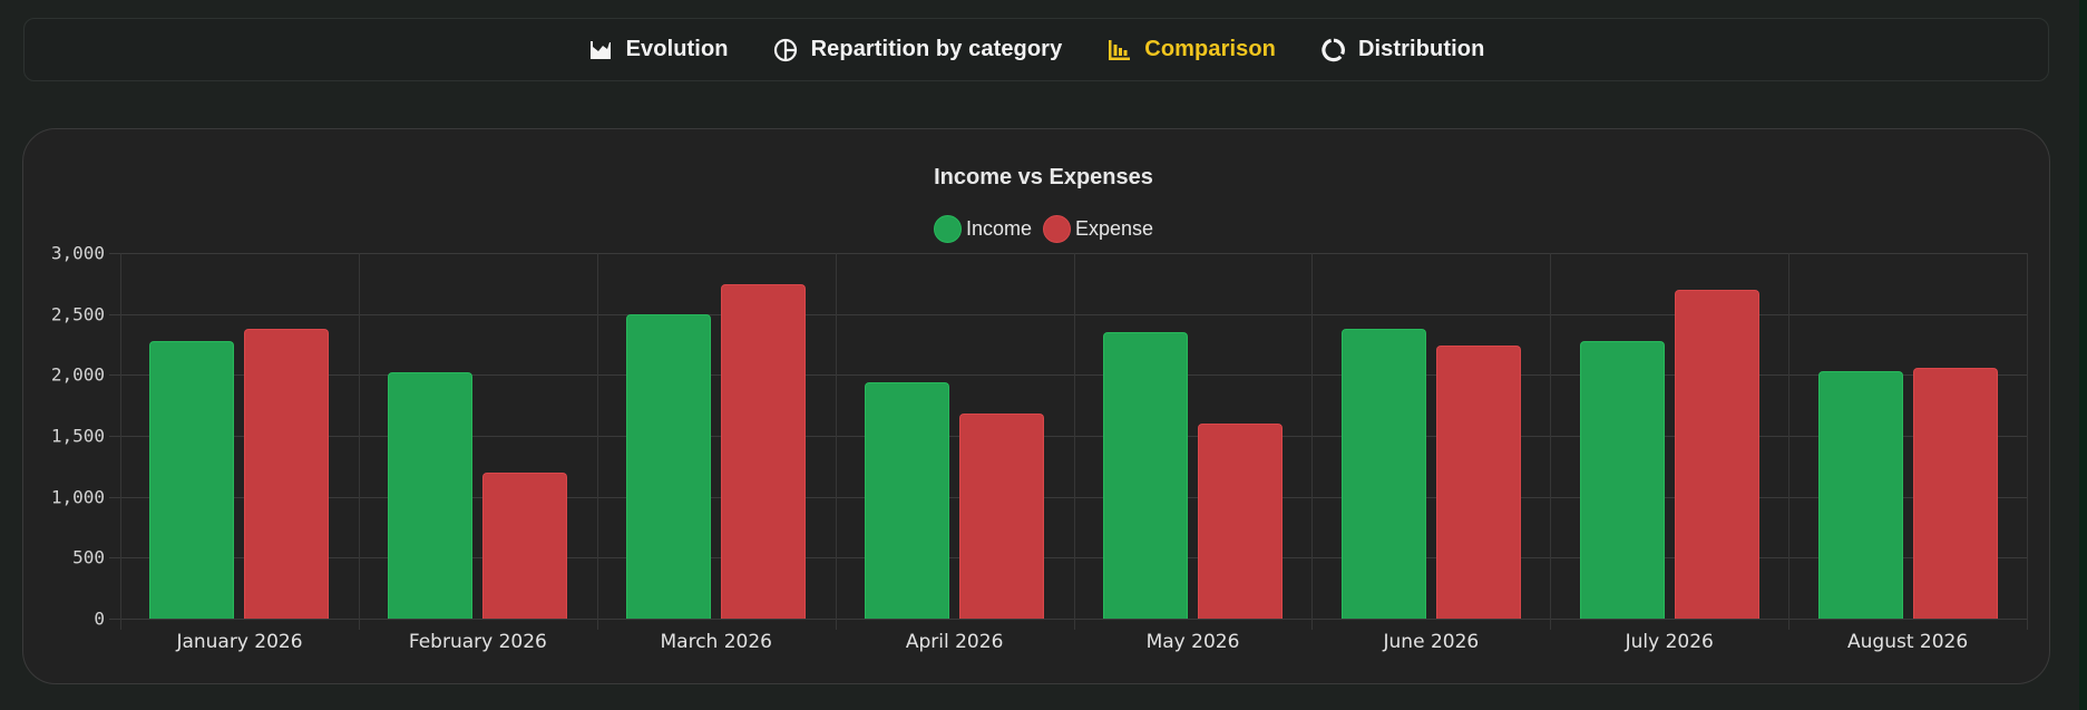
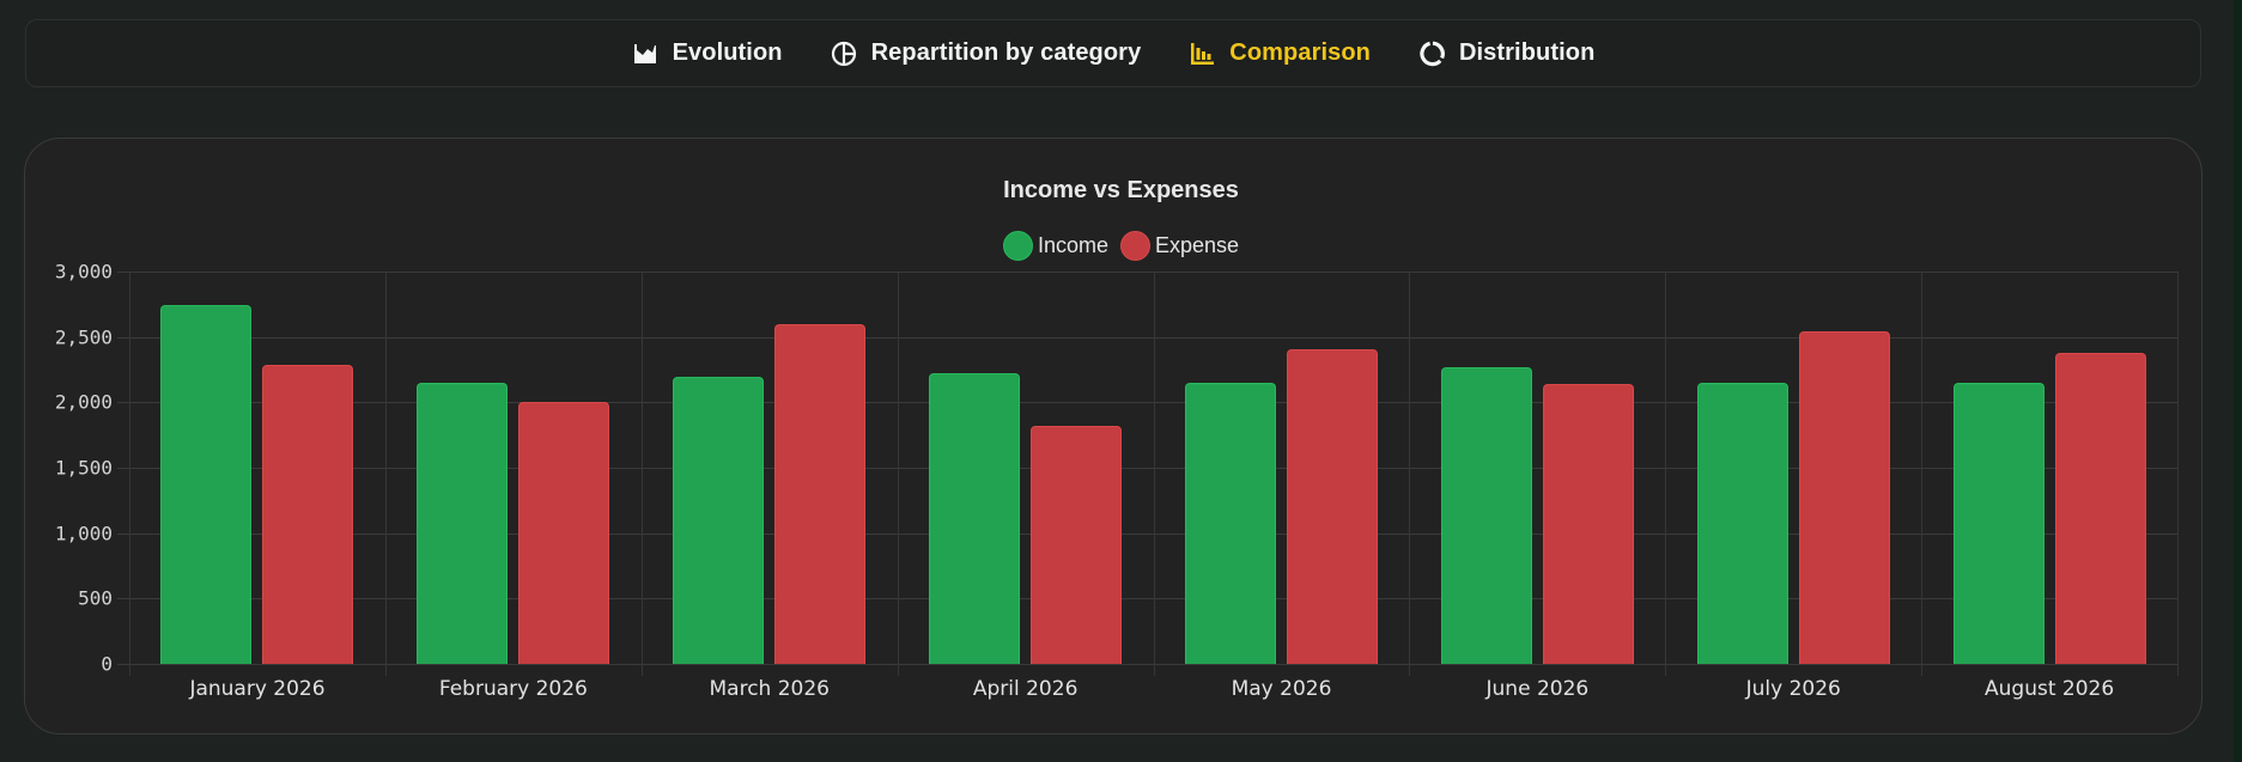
Income/January 2026: 2280 -> 2740
Expense/January 2026: 2380 -> 2290
Income/February 2026: 2020 -> 2140
Expense/February 2026: 1200 -> 2000
Income/March 2026: 2500 -> 2200
Expense/March 2026: 2740 -> 2600
Income/April 2026: 1940 -> 2220
Expense/April 2026: 1680 -> 1820
Income/May 2026: 2350 -> 2140
Expense/May 2026: 1600 -> 2400
Income/June 2026: 2380 -> 2260
Expense/June 2026: 2240 -> 2140
Income/July 2026: 2280 -> 2140
Expense/July 2026: 2700 -> 2540
Income/August 2026: 2030 -> 2140
Expense/August 2026: 2060 -> 2380
